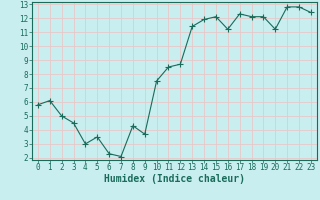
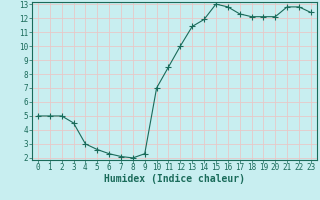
0: 5.8 -> 5.0
1: 6.1 -> 5.0
5: 3.5 -> 2.6
8: 4.3 -> 2.0
9: 3.7 -> 2.3
10: 7.5 -> 7.0
12: 8.7 -> 10.0
15: 12.1 -> 13.0
16: 11.2 -> 12.8
20: 11.2 -> 12.1
